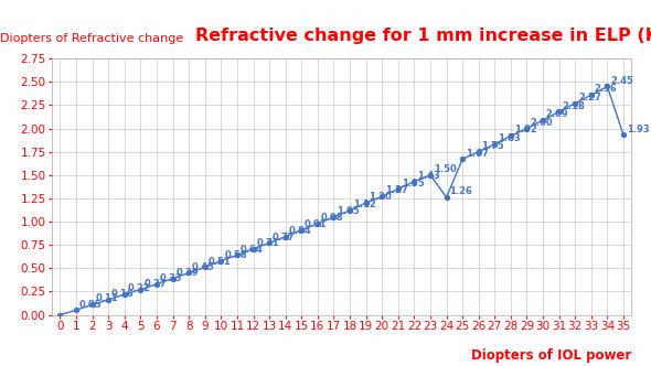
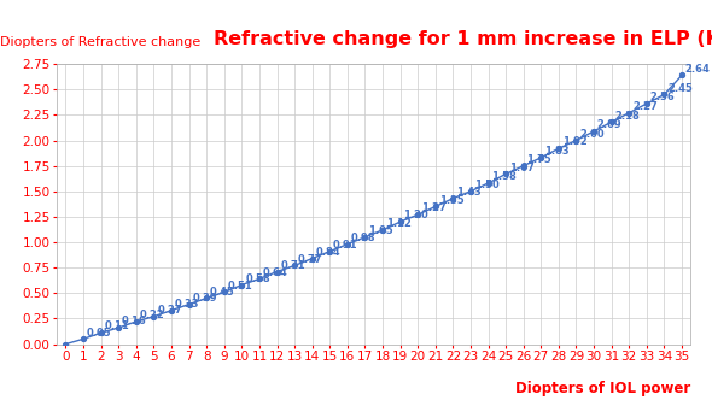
24: 1.26 -> 1.58
35: 1.93 -> 2.64
